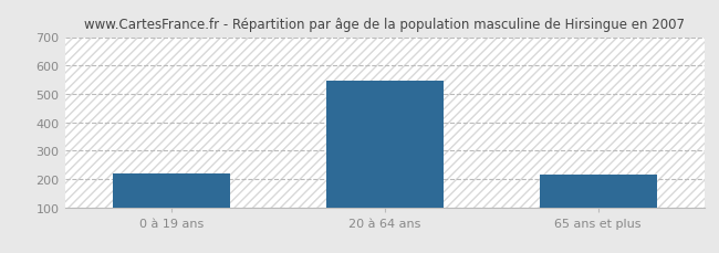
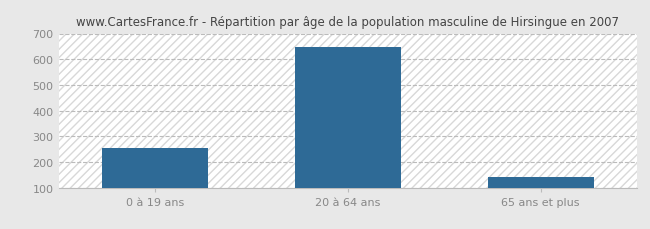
0 à 19 ans: 220 -> 253
20 à 64 ans: 545 -> 646
65 ans et plus: 215 -> 140
